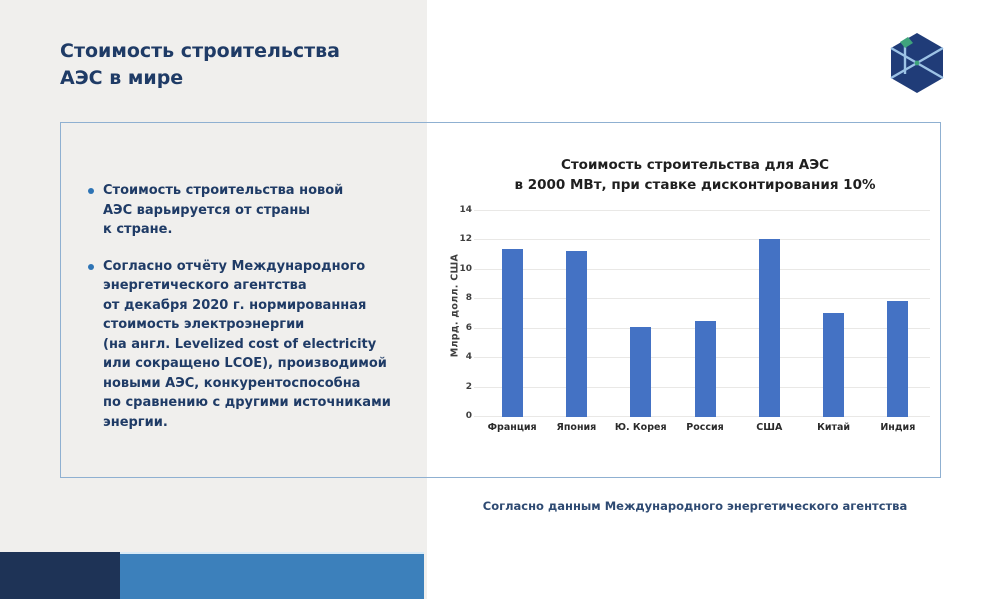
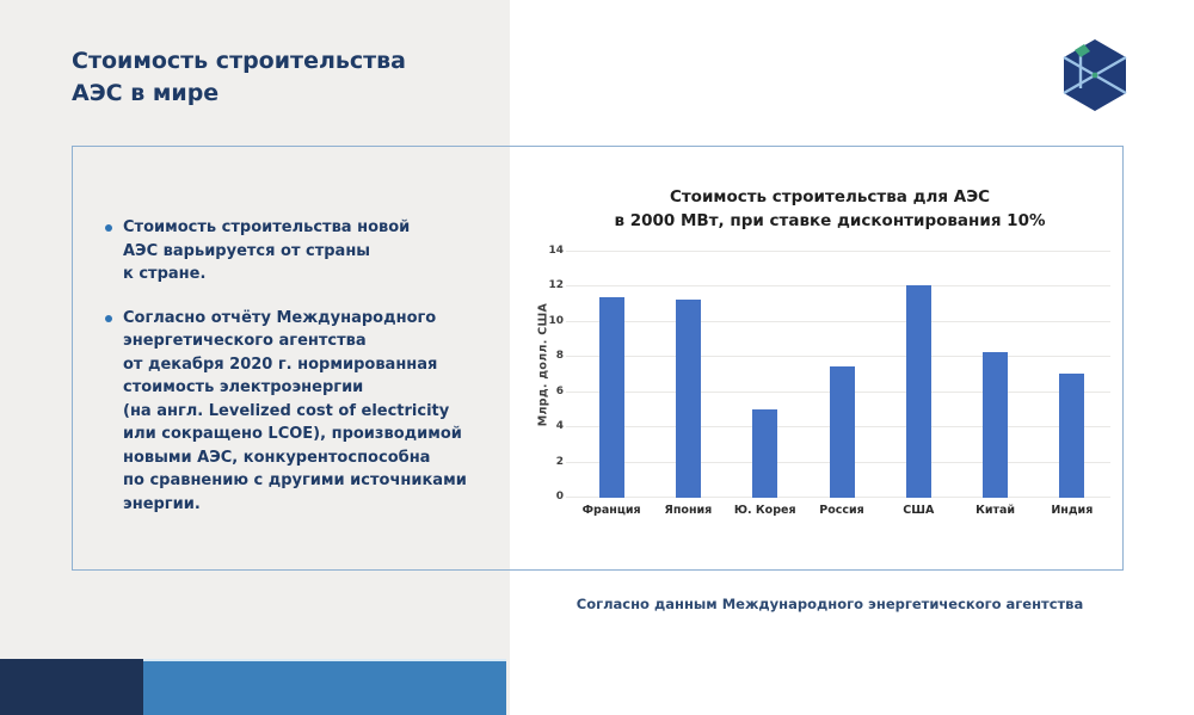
Ю. Корея: 6.1 -> 5.0
Россия: 6.5 -> 7.5
Китай: 7.1 -> 8.3
Индия: 7.9 -> 7.1
